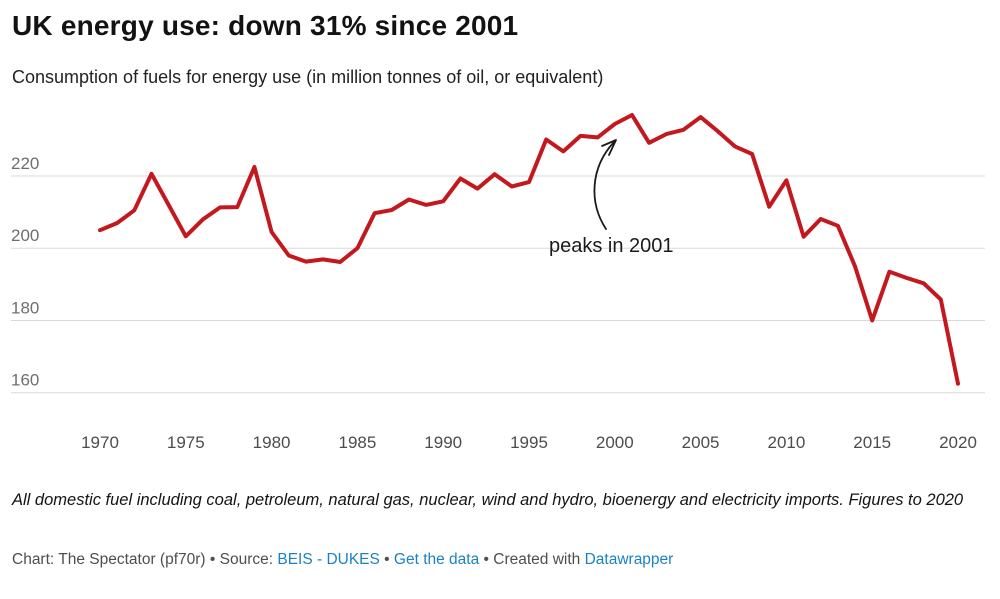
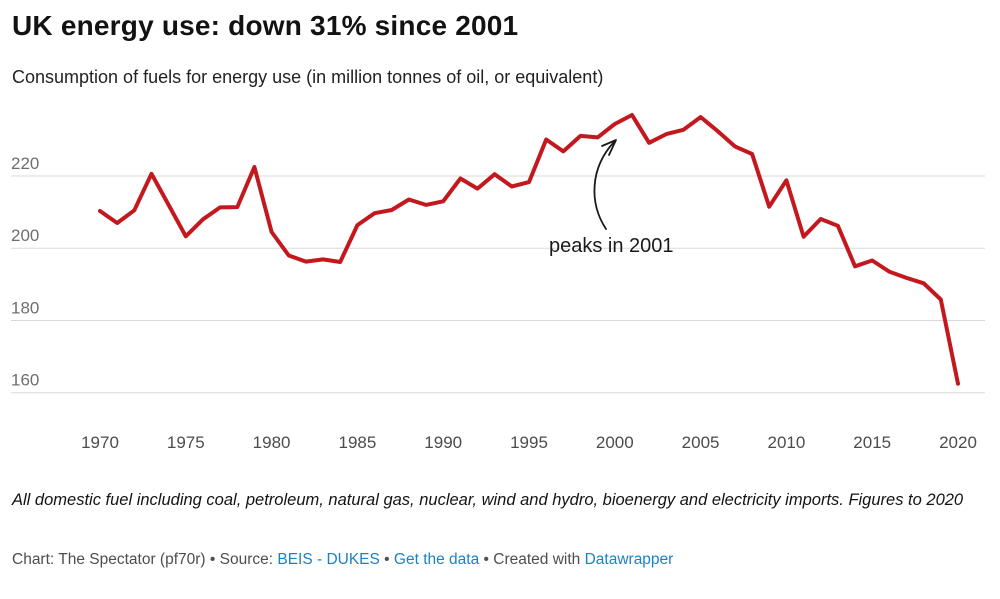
1970: 205 -> 210
1985: 200 -> 206
2015: 180 -> 197
